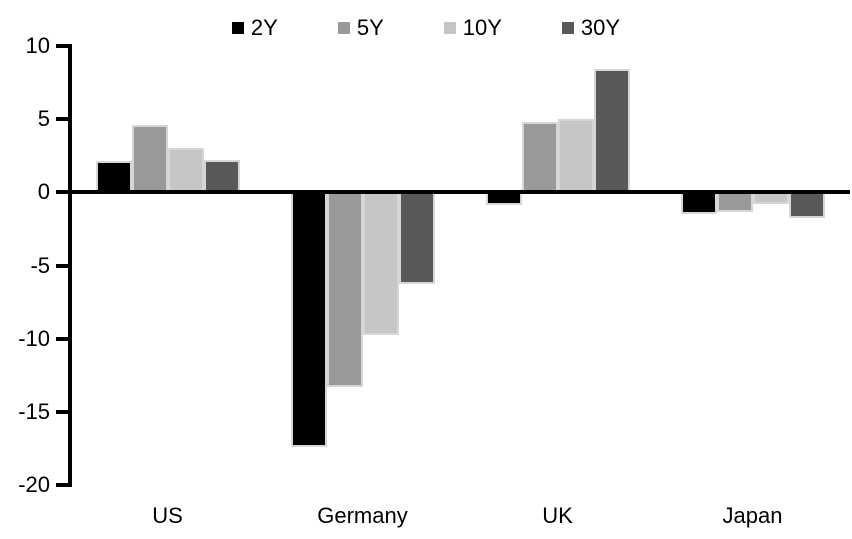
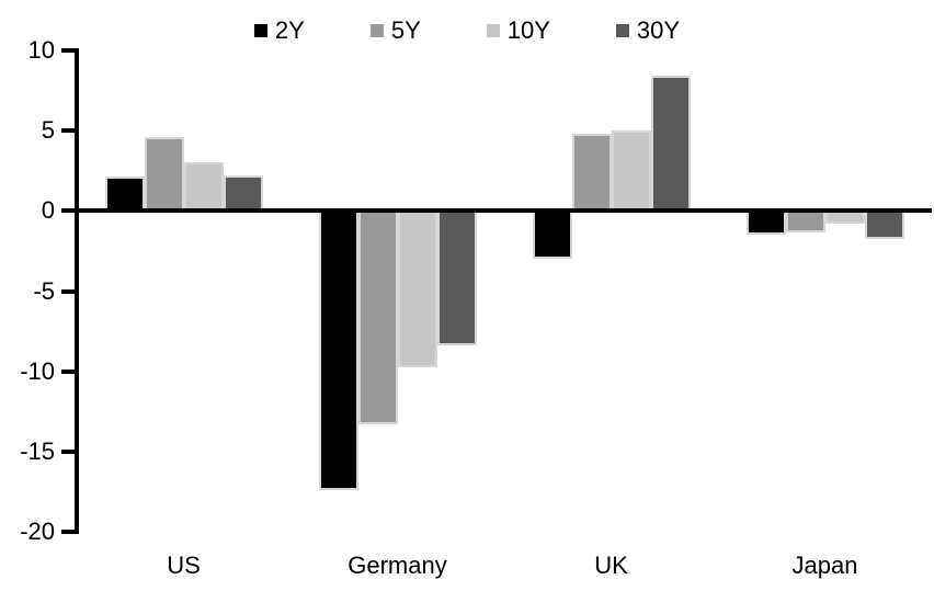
30Y/Germany: -6.3 -> -8.4
2Y/UK: -0.9 -> -3.0
